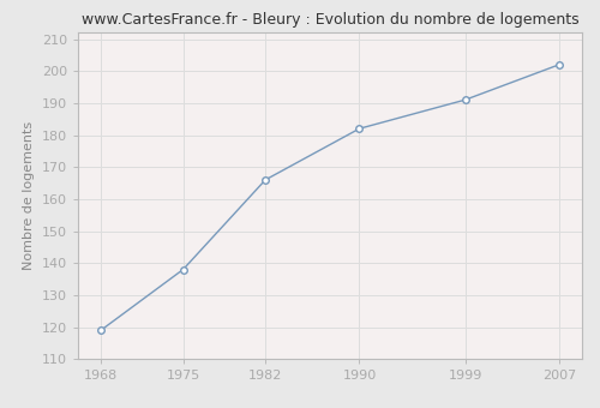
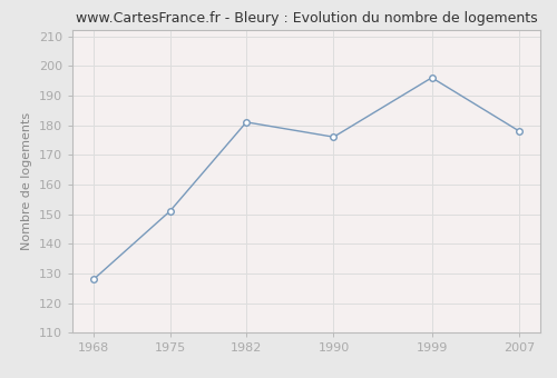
1968: 119 -> 128
1975: 138 -> 151
1982: 166 -> 181
1990: 182 -> 176
1999: 191 -> 196
2007: 202 -> 178
